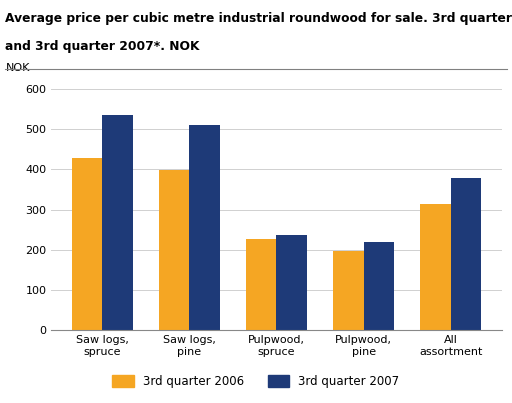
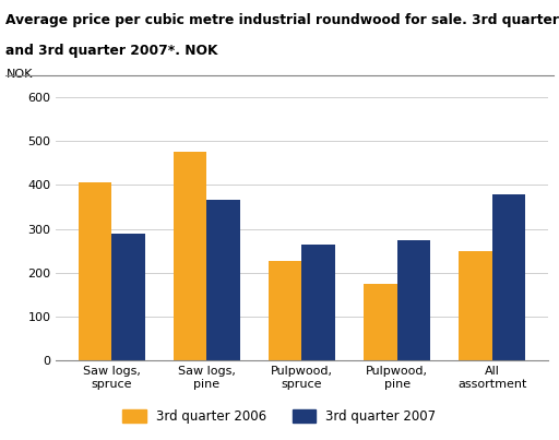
3rd quarter 2006/Saw logs, spruce: 428 -> 405
3rd quarter 2007/Saw logs, spruce: 535 -> 290
3rd quarter 2006/Saw logs, pine: 398 -> 475
3rd quarter 2007/Saw logs, pine: 510 -> 365
3rd quarter 2007/Pulpwood, spruce: 237 -> 265
3rd quarter 2006/Pulpwood, pine: 197 -> 175
3rd quarter 2007/Pulpwood, pine: 220 -> 275
3rd quarter 2006/All assortment: 314 -> 250
